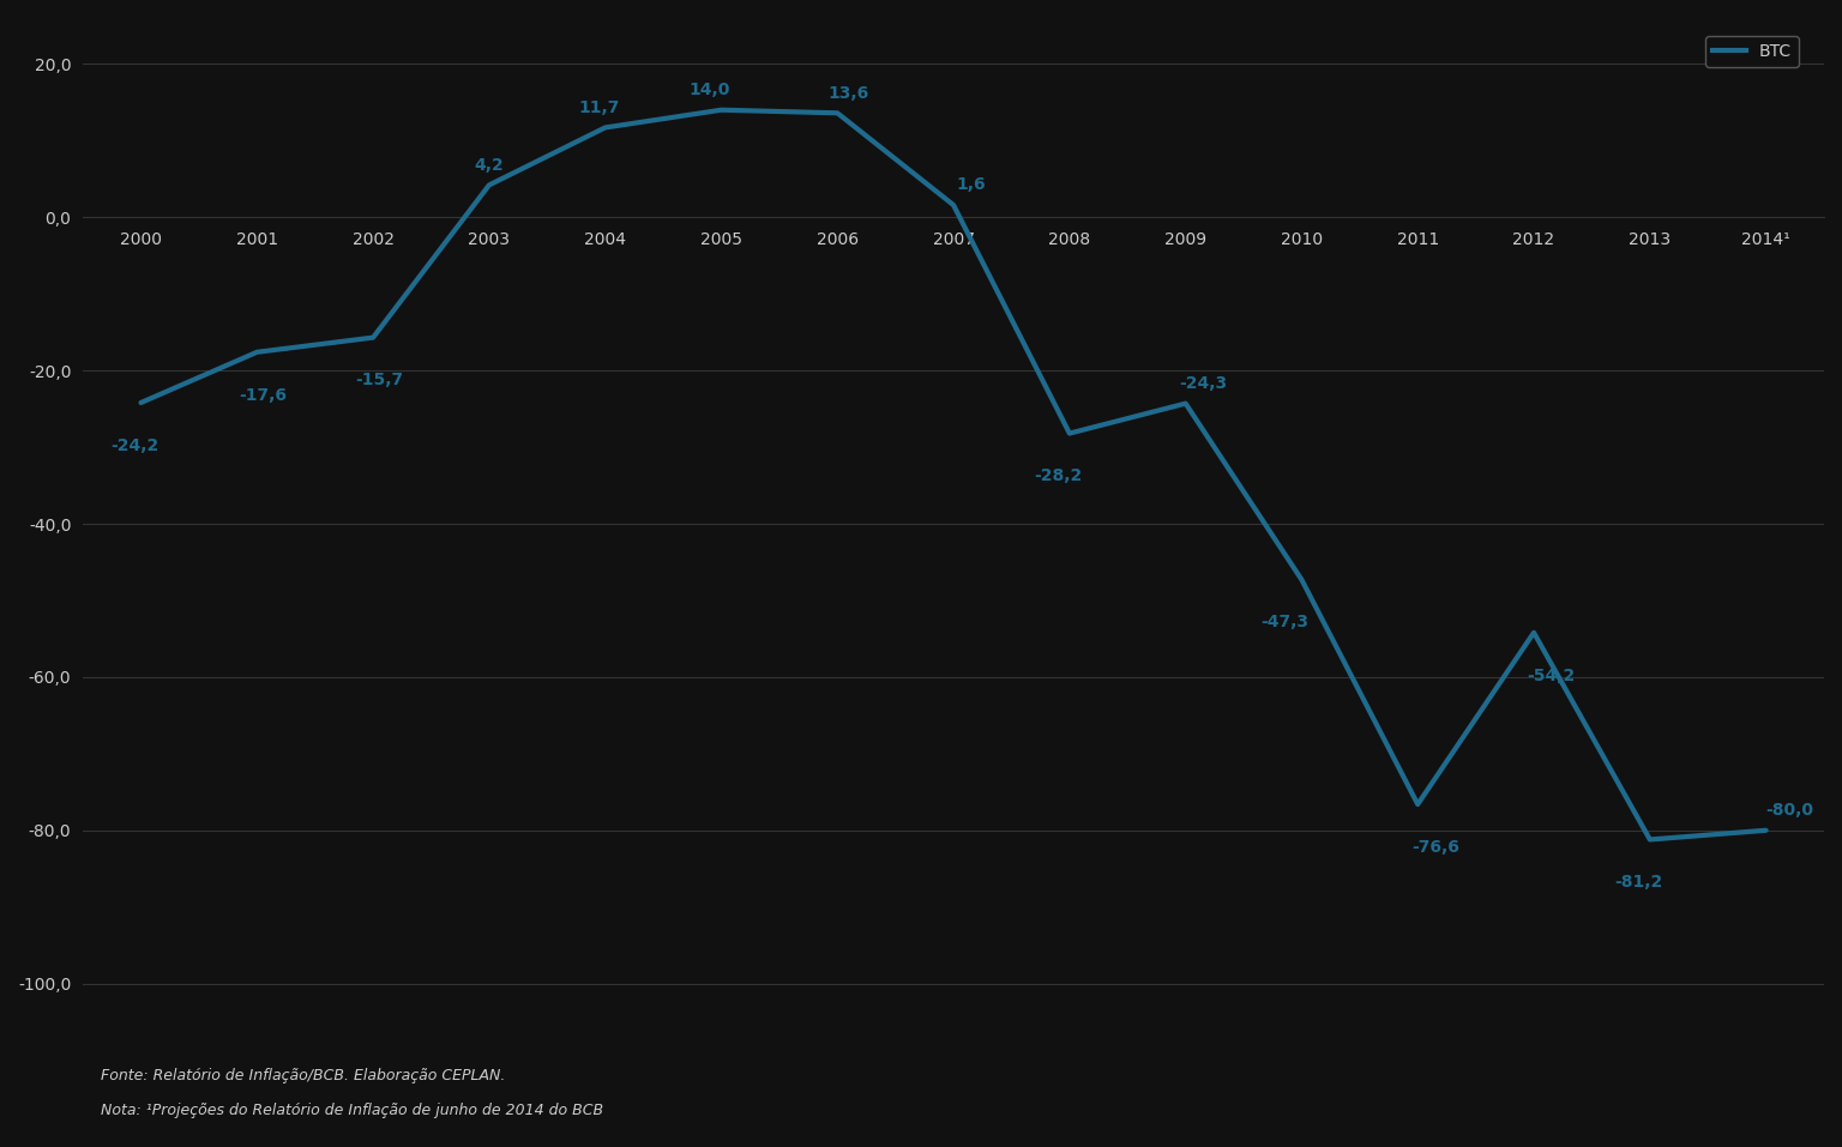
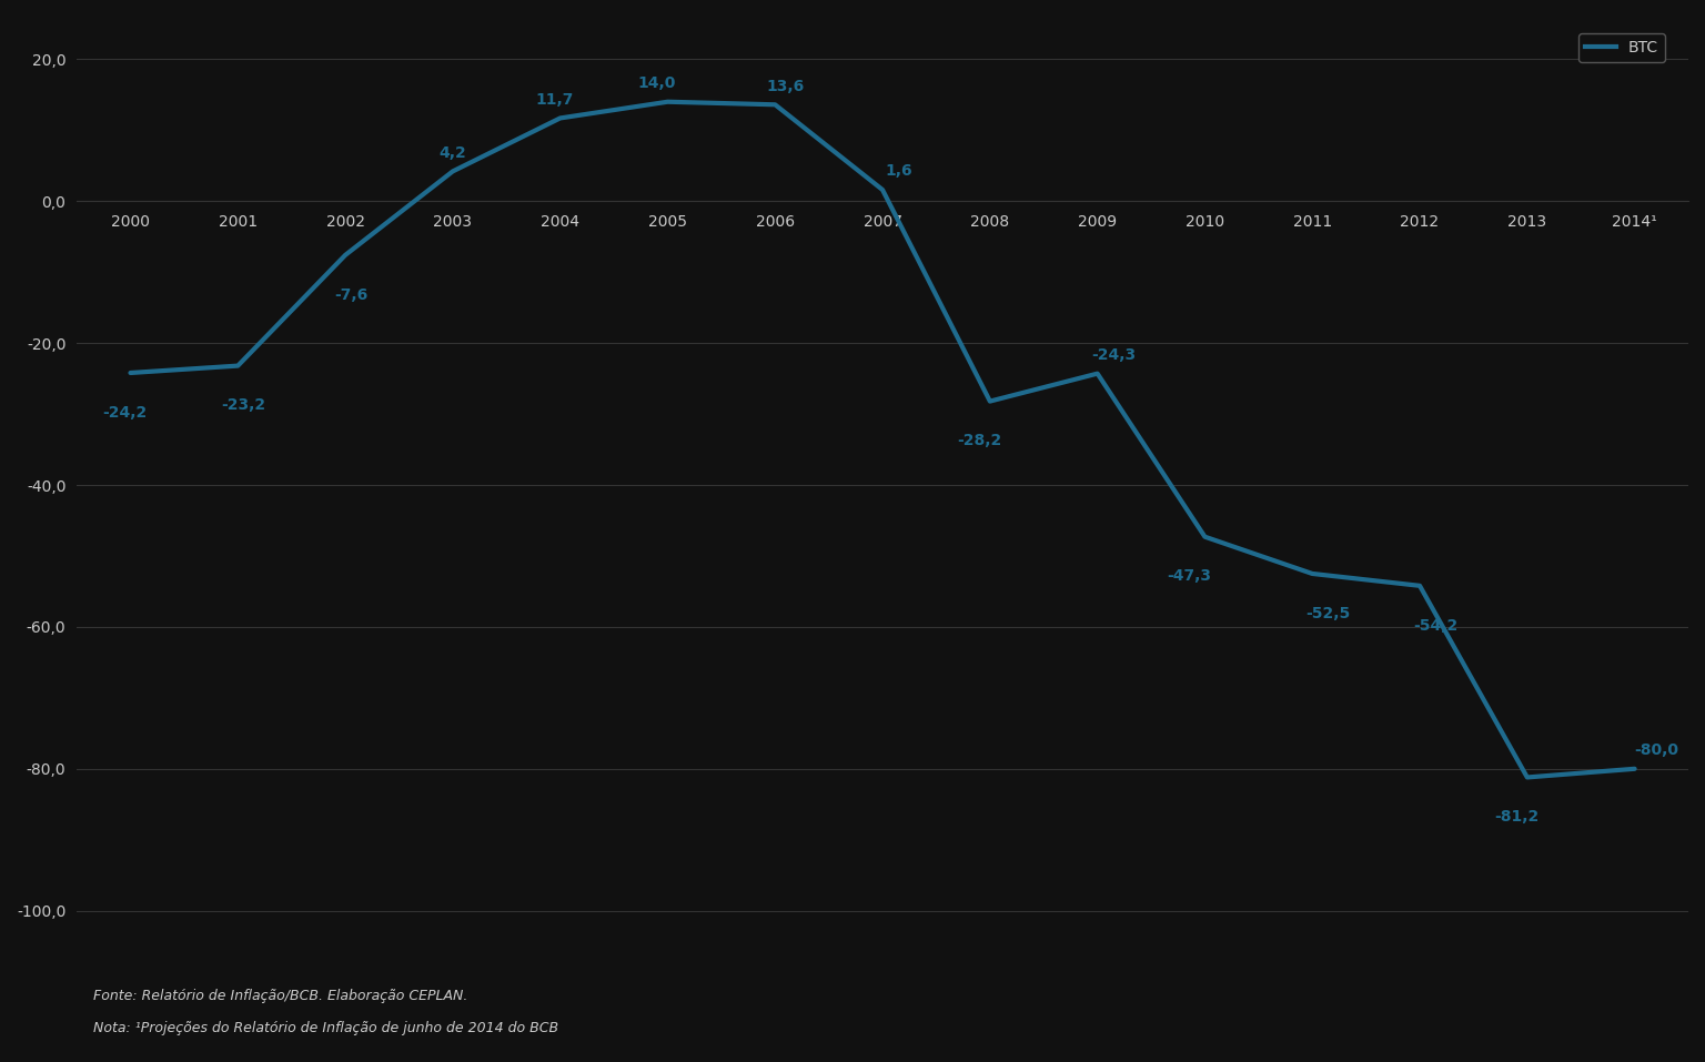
2001: -17,6 -> -23,2
2002: -15,7 -> -7,6
2011: -76,6 -> -52,5
